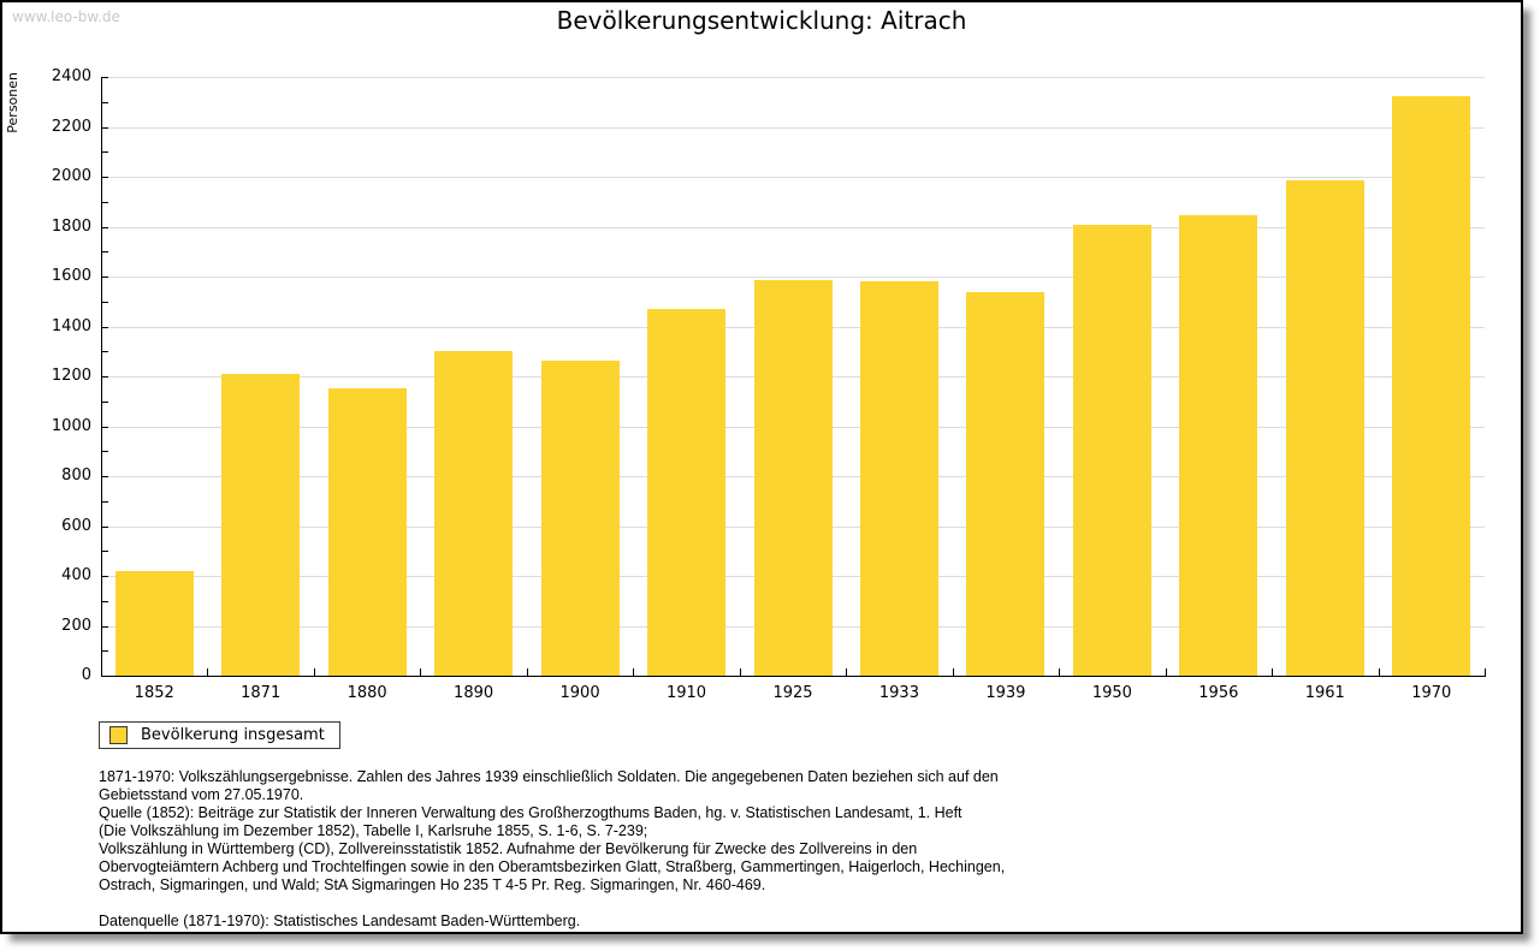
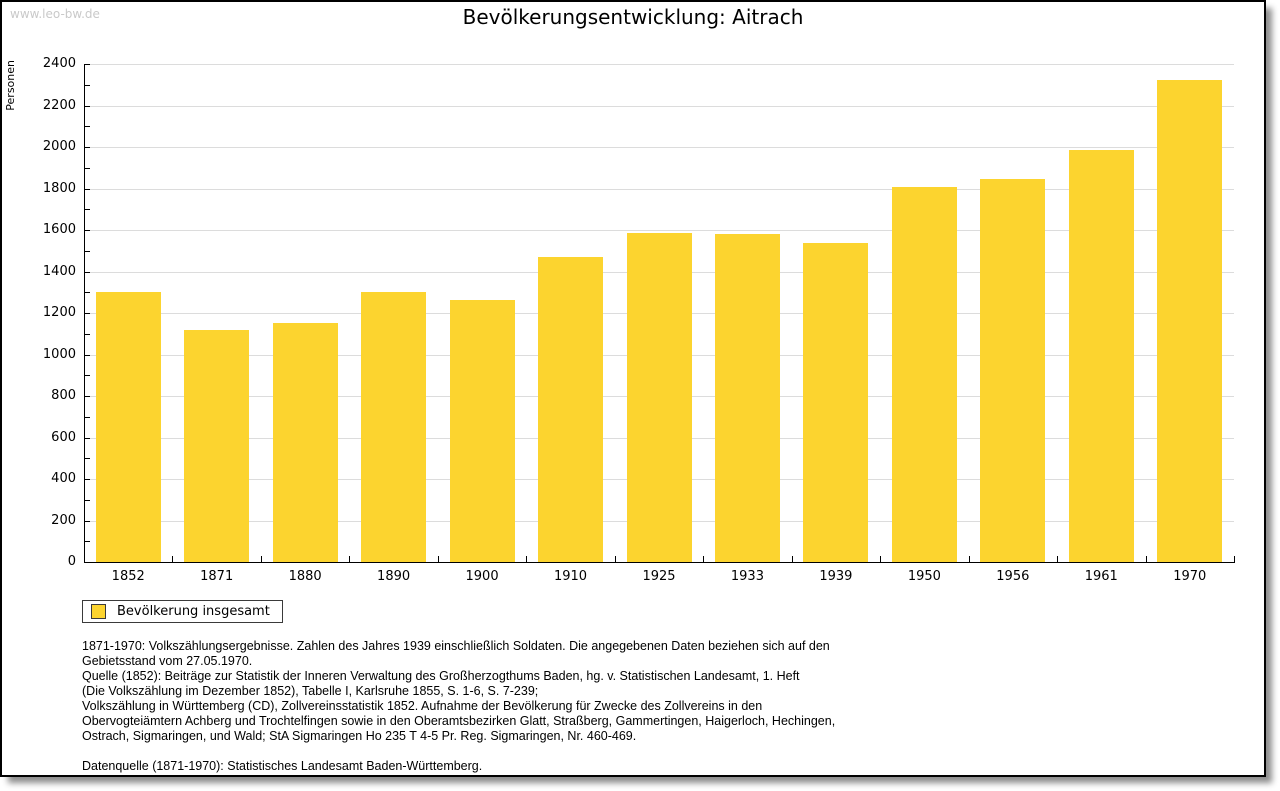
1852: 420 -> 1300
1871: 1210 -> 1120
